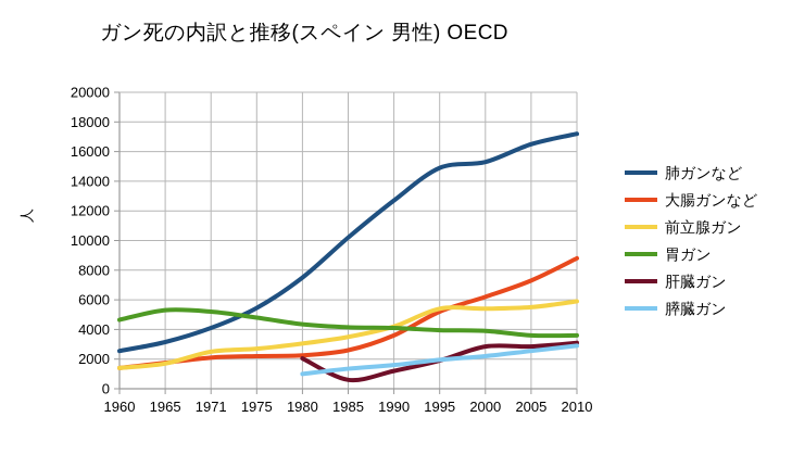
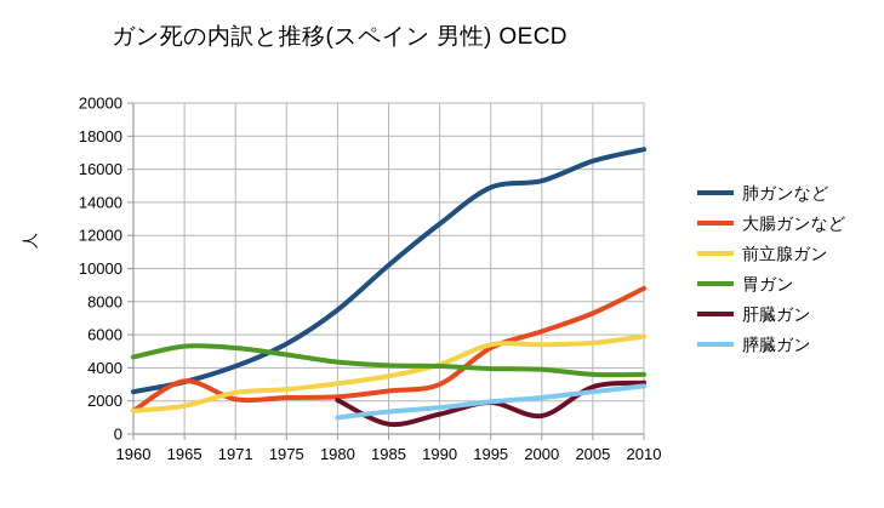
大腸ガンなど/1965: 1800 -> 3200
大腸ガンなど/1990: 3600 -> 3000
肝臓ガン/2000: 2800 -> 1100
